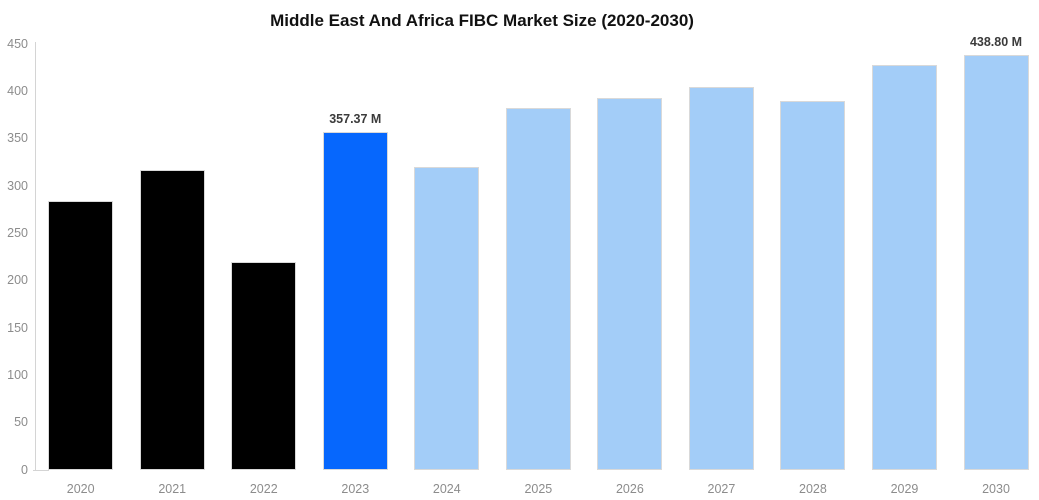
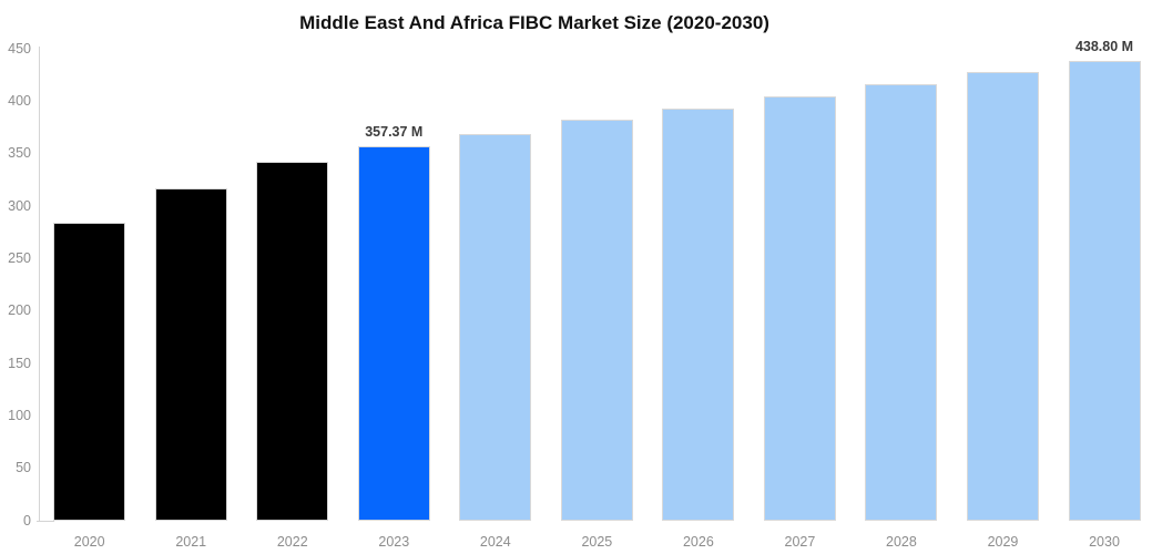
2022: 220 -> 340
2024: 320 -> 370
2028: 390 -> 420
